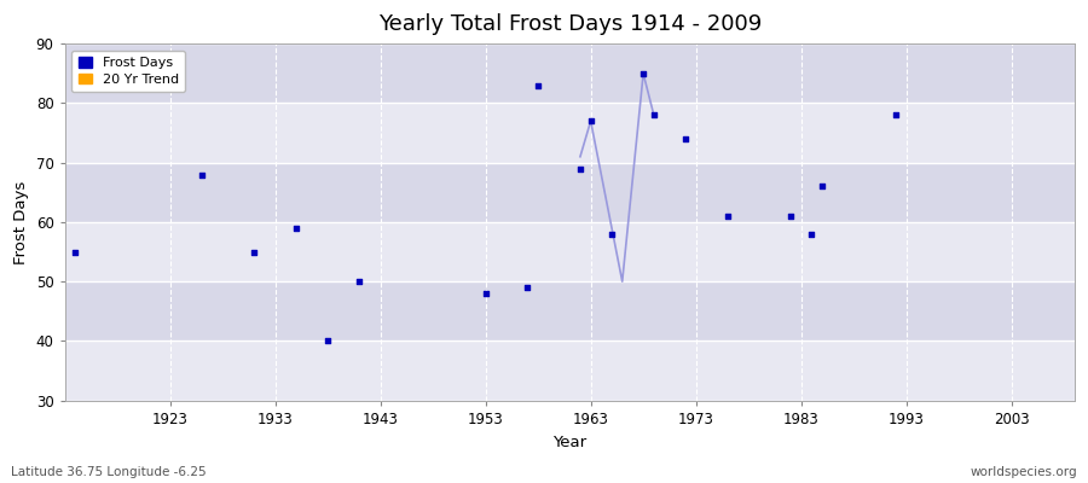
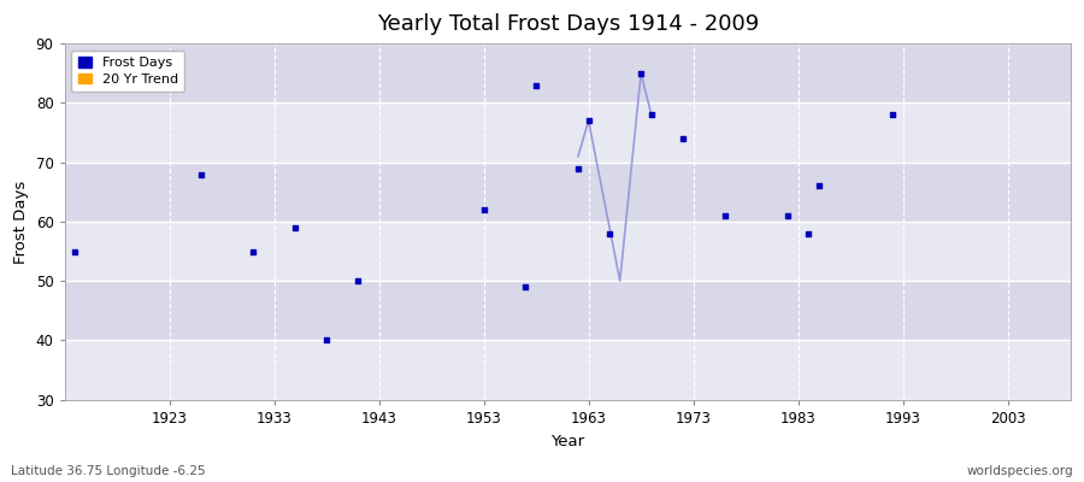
Frost Days/1953: 48 -> 62
